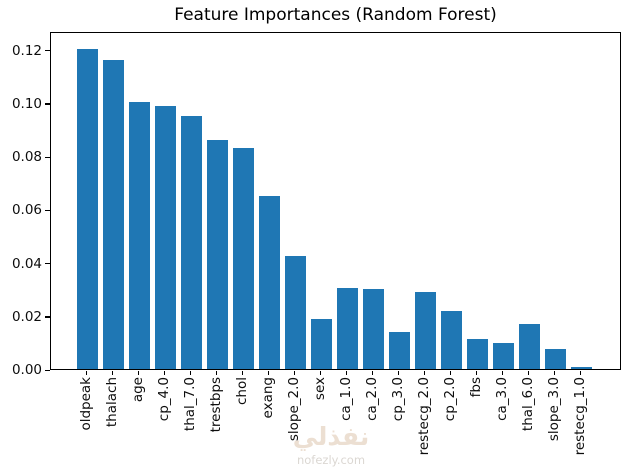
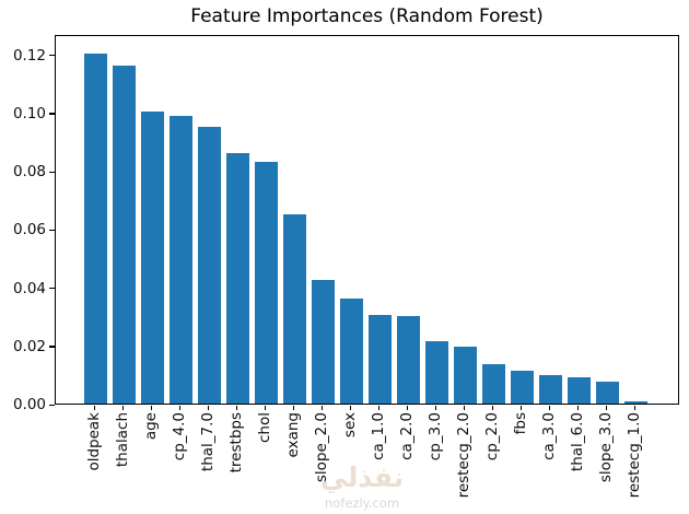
sex: 0.019 -> 0.036
cp_3.0: 0.014 -> 0.022
restecg_2.0: 0.029 -> 0.019
cp_2.0: 0.022 -> 0.013
thal_6.0: 0.017 -> 0.009
